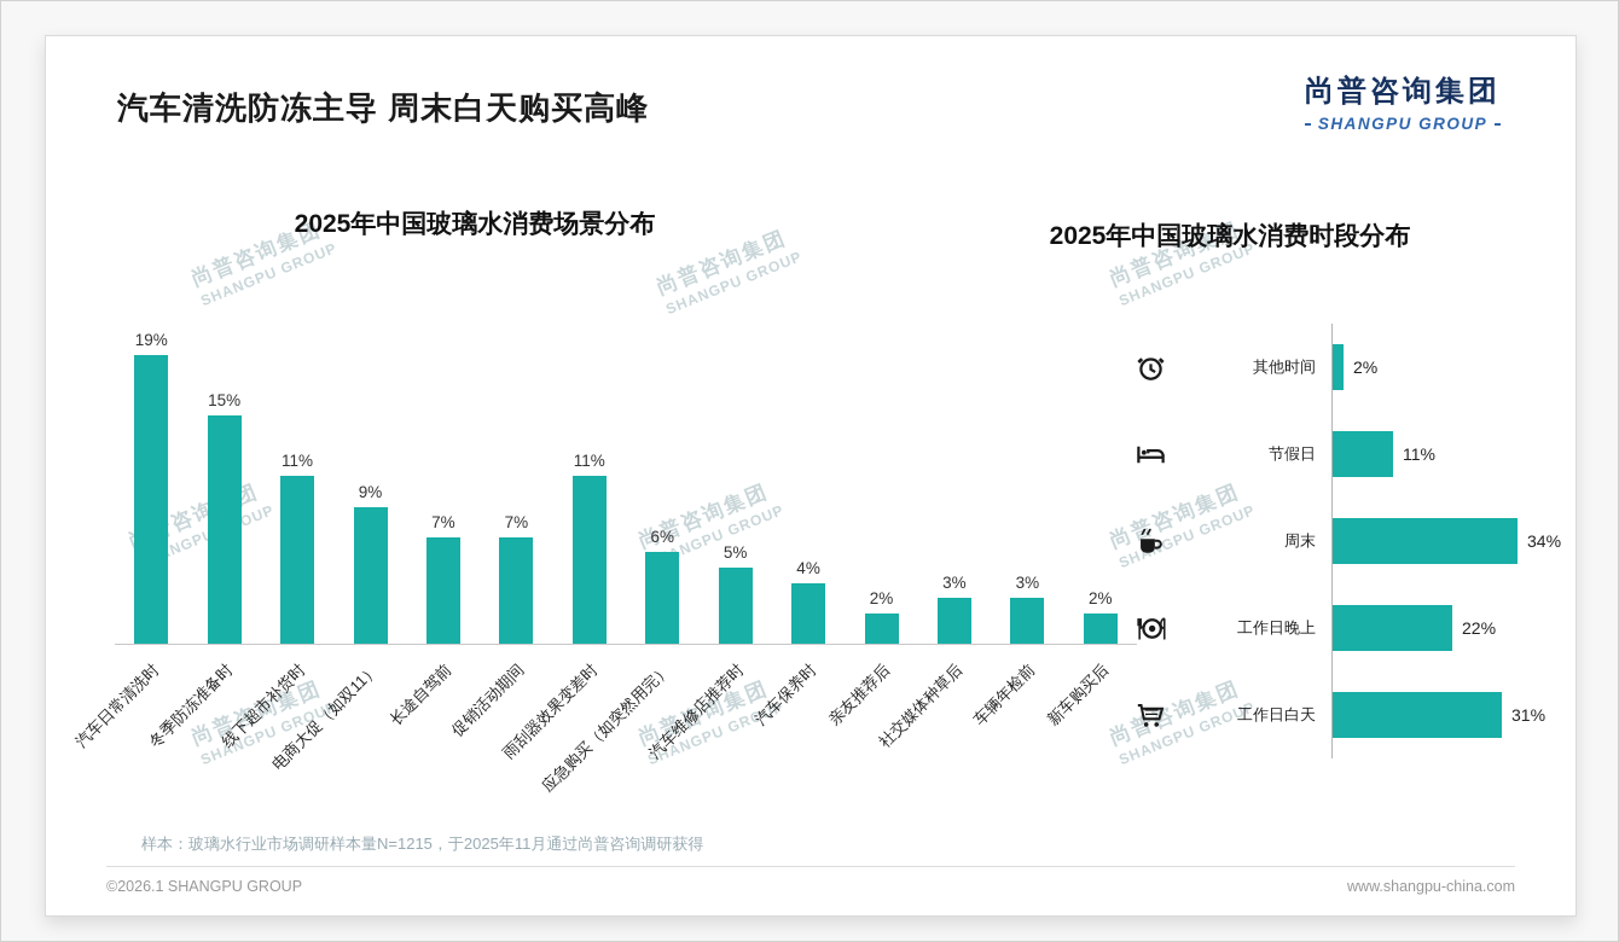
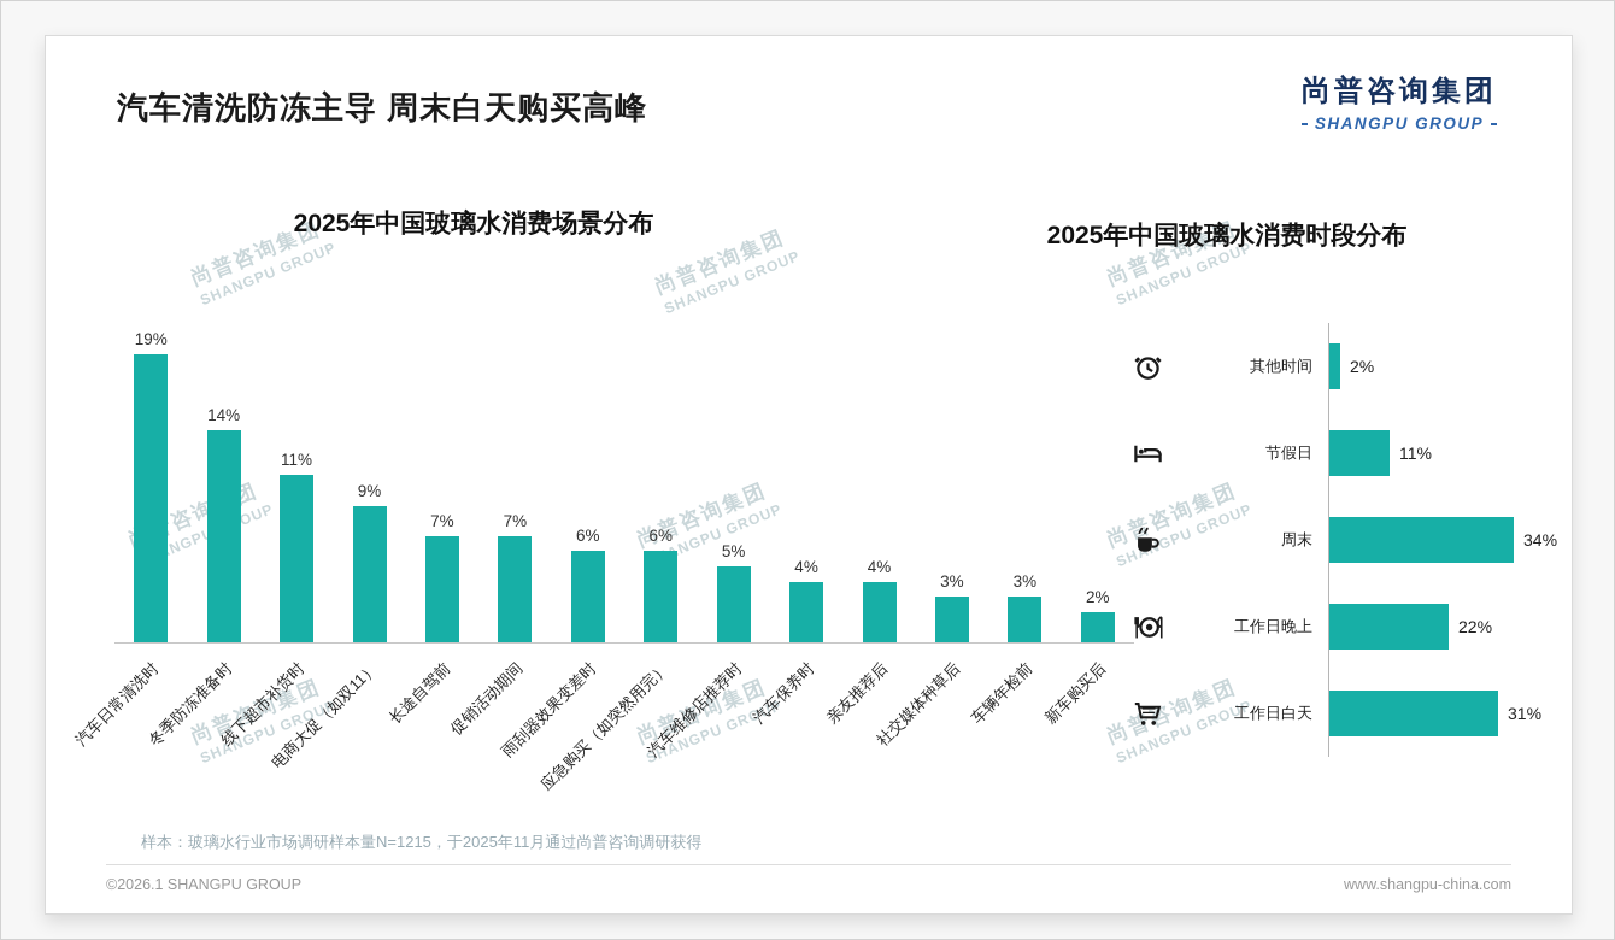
2025年中国玻璃水消费场景分布/冬季防冻准备时: 15% -> 14%
2025年中国玻璃水消费场景分布/雨刮器效果变差时: 11% -> 6%
2025年中国玻璃水消费场景分布/亲友推荐后: 2% -> 4%
